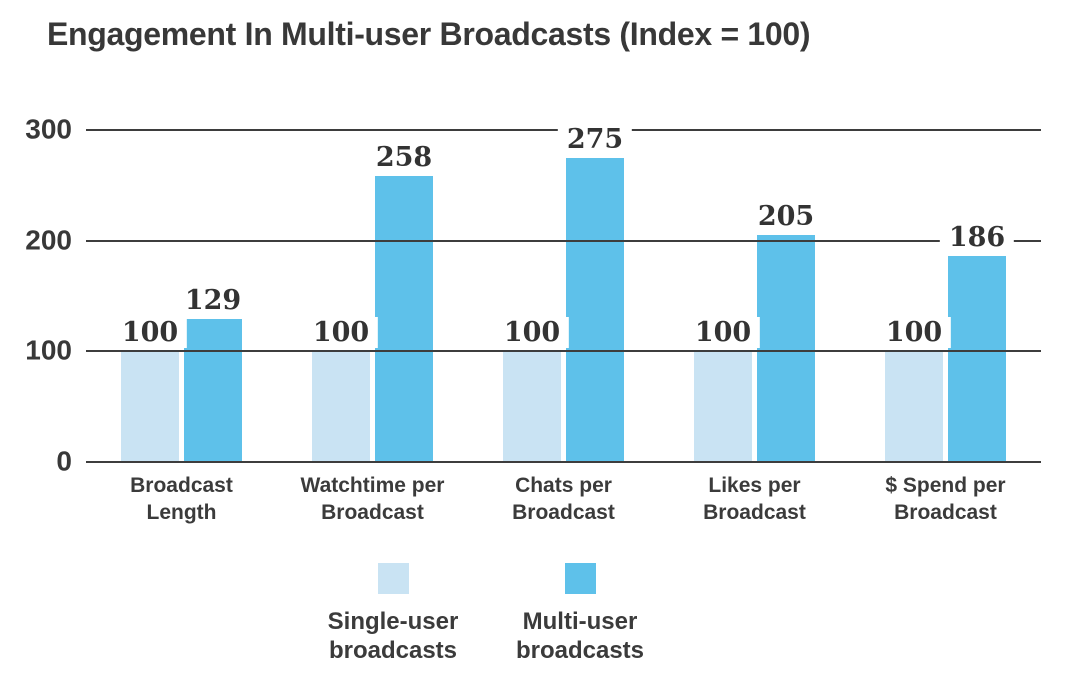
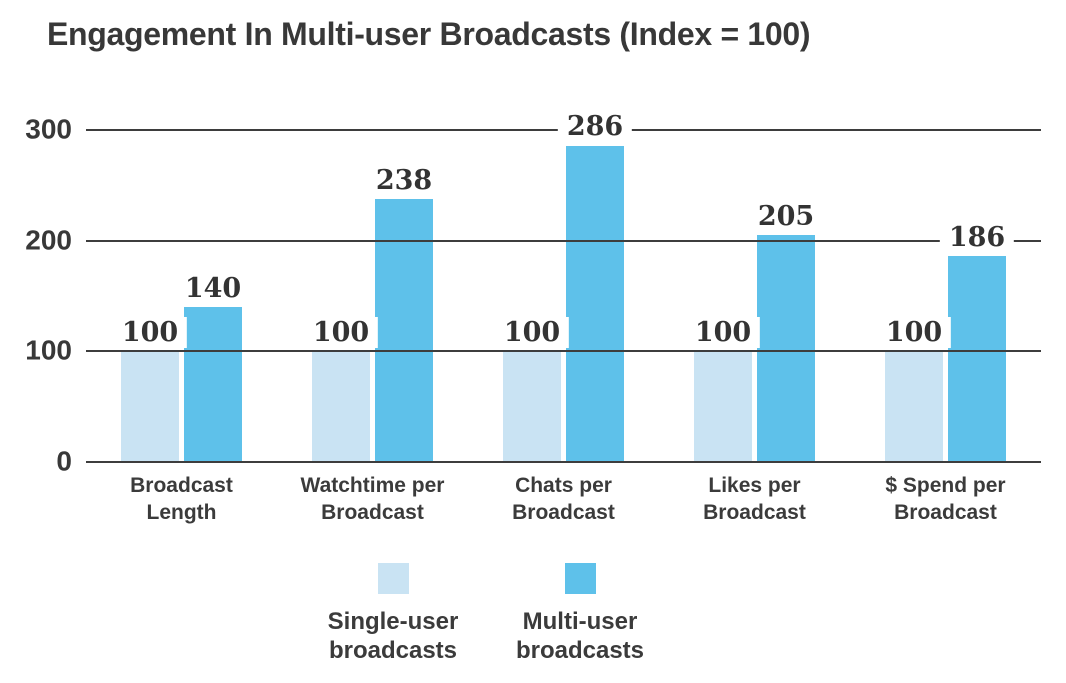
Multi-user broadcasts/Broadcast Length: 129 -> 140
Multi-user broadcasts/Watchtime per Broadcast: 258 -> 238
Multi-user broadcasts/Chats per Broadcast: 275 -> 286
